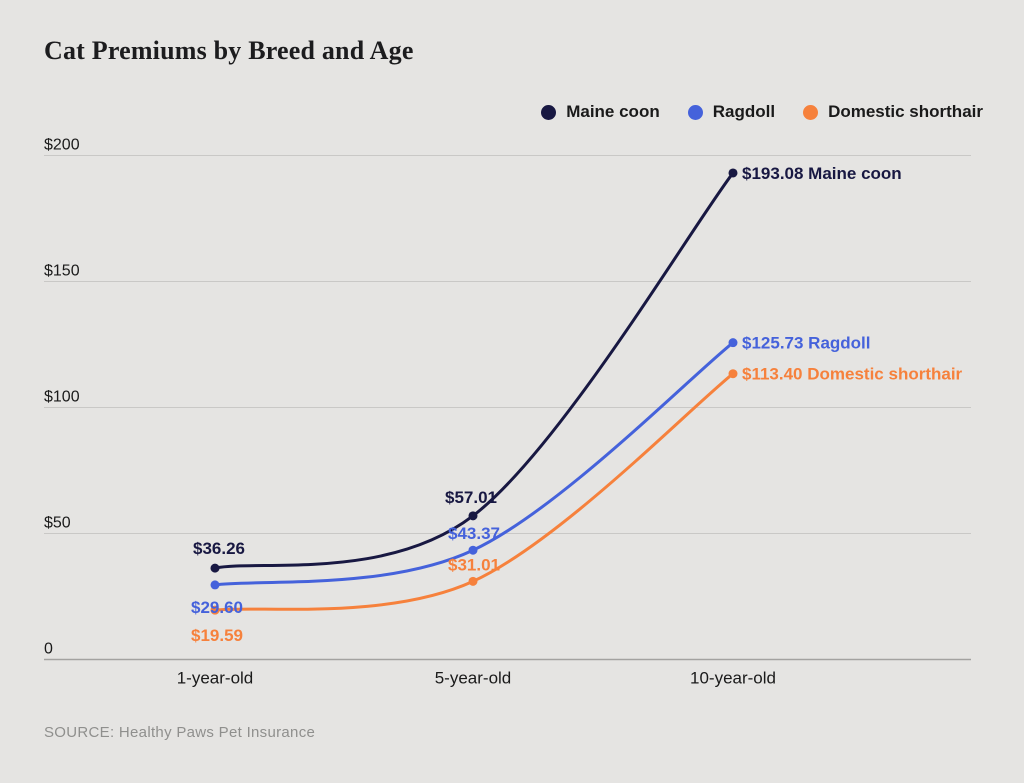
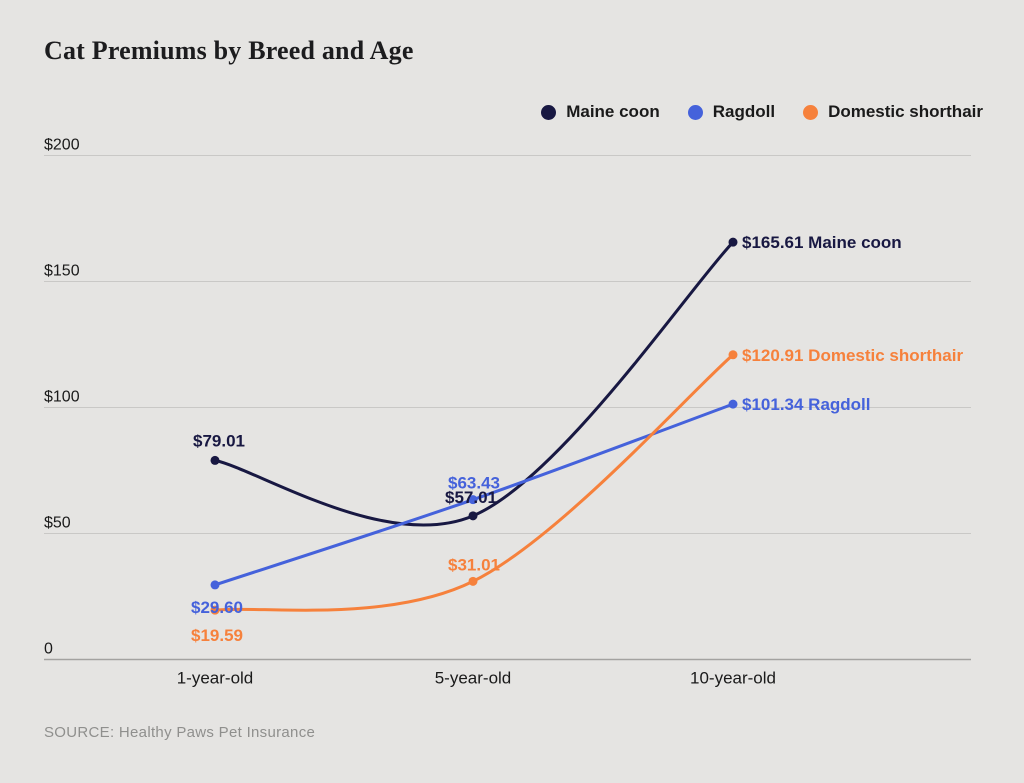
Maine coon/1-year-old: $36.26 -> $79.01
Ragdoll/5-year-old: $43.37 -> $63.43
Maine coon/10-year-old: $193.08 -> $165.61
Ragdoll/10-year-old: $125.73 -> $101.34
Domestic shorthair/10-year-old: $113.40 -> $120.91
